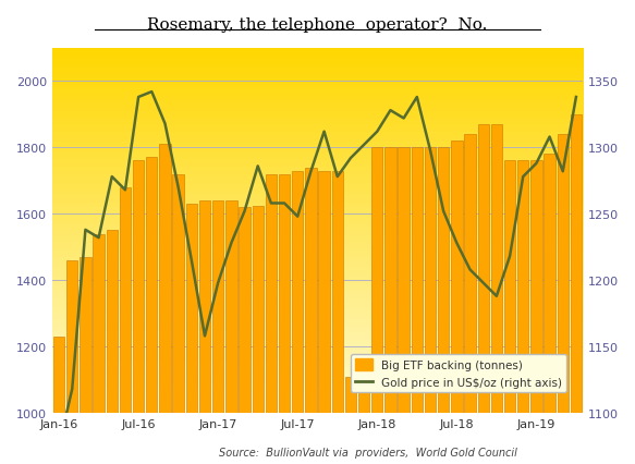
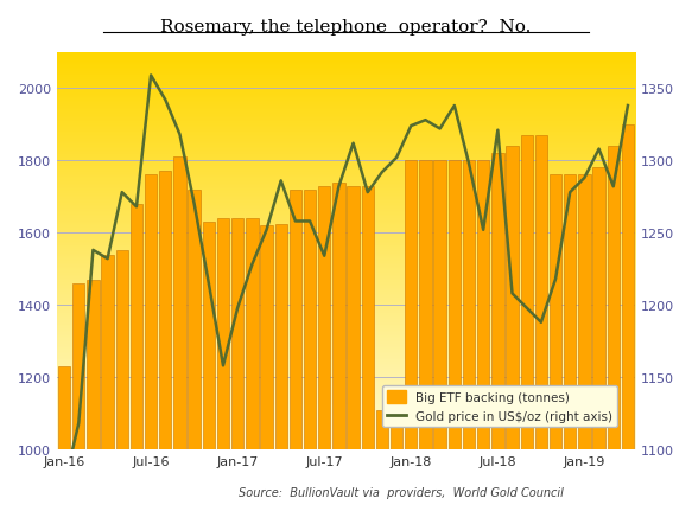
Gold price in US$/oz (right axis)/Jul-16: 1338 -> 1359
Gold price in US$/oz (right axis)/Jul-17: 1248 -> 1234
Gold price in US$/oz (right axis)/Jan-18: 1312 -> 1324
Gold price in US$/oz (right axis)/Jul-18: 1228 -> 1321
